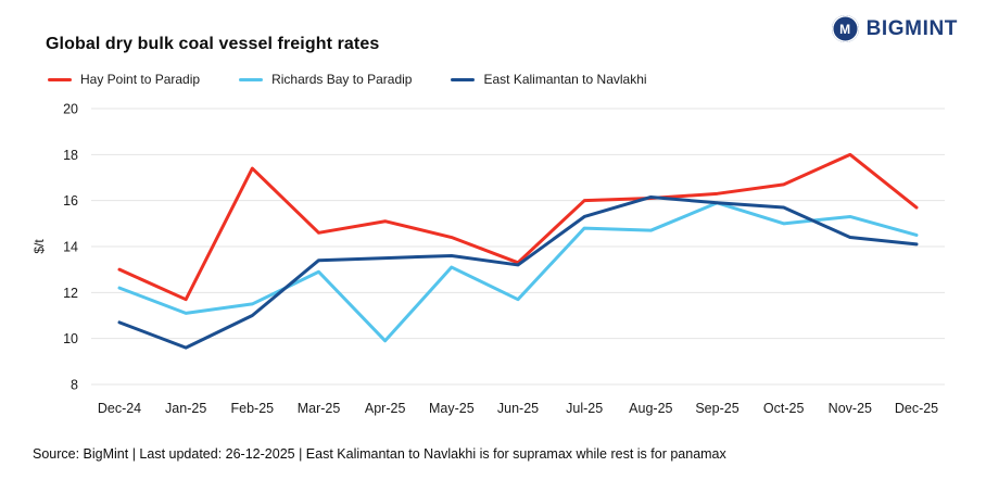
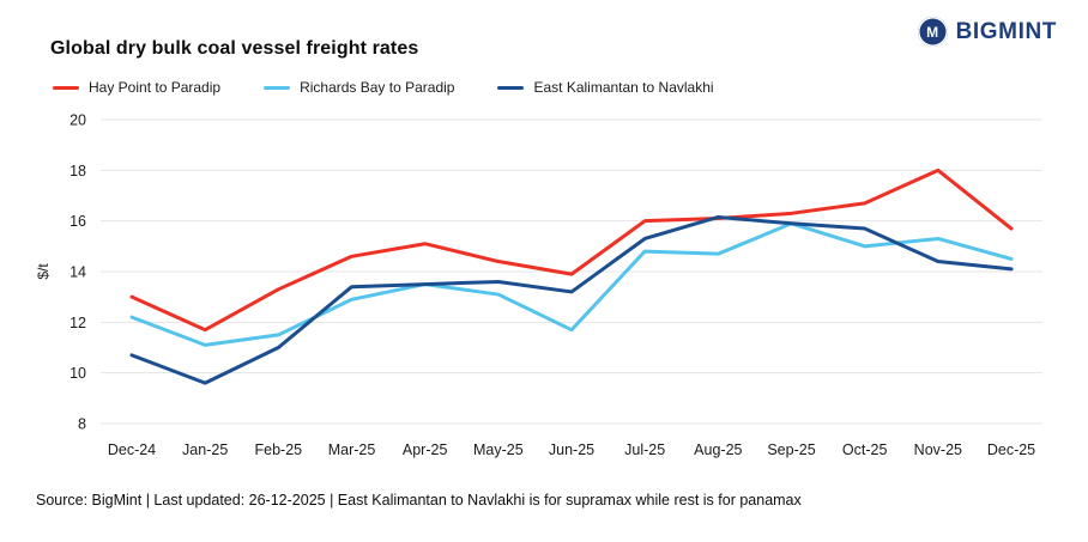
Hay Point to Paradip/Feb-25: 17.4 -> 13.3
Richards Bay to Paradip/Apr-25: 9.9 -> 13.5
Hay Point to Paradip/Jun-25: 13.3 -> 13.9
